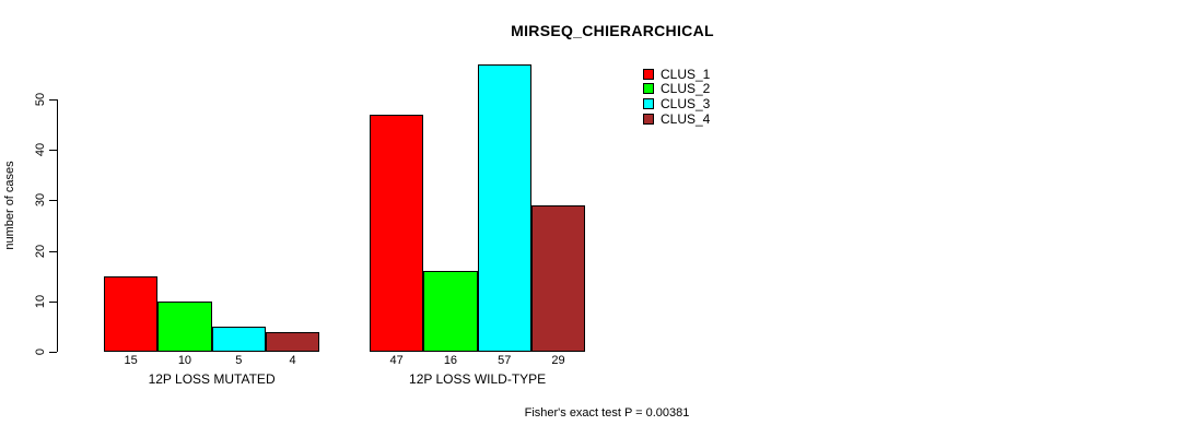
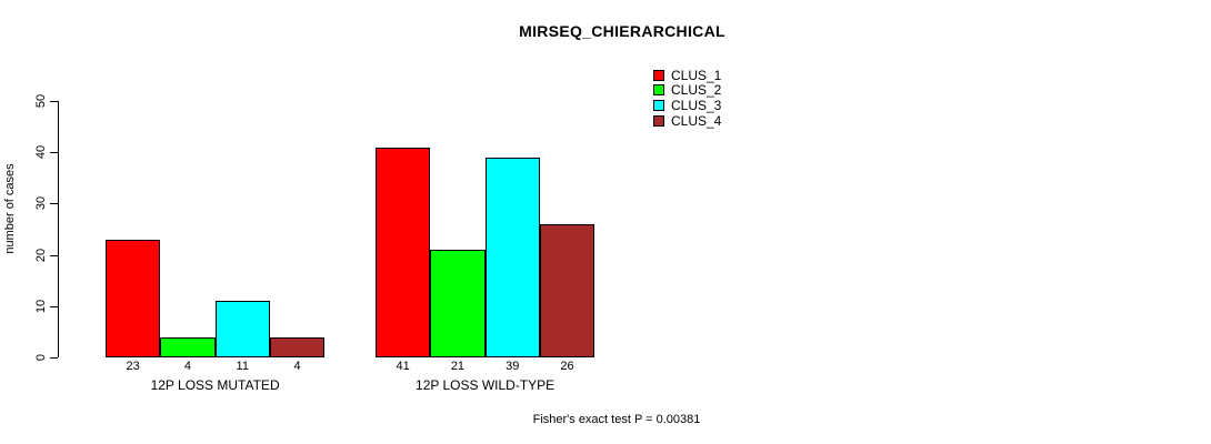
CLUS_1/12P LOSS MUTATED: 15 -> 23
CLUS_2/12P LOSS MUTATED: 10 -> 4
CLUS_3/12P LOSS MUTATED: 5 -> 11
CLUS_1/12P LOSS WILD-TYPE: 47 -> 41
CLUS_2/12P LOSS WILD-TYPE: 16 -> 21
CLUS_3/12P LOSS WILD-TYPE: 57 -> 39
CLUS_4/12P LOSS WILD-TYPE: 29 -> 26
